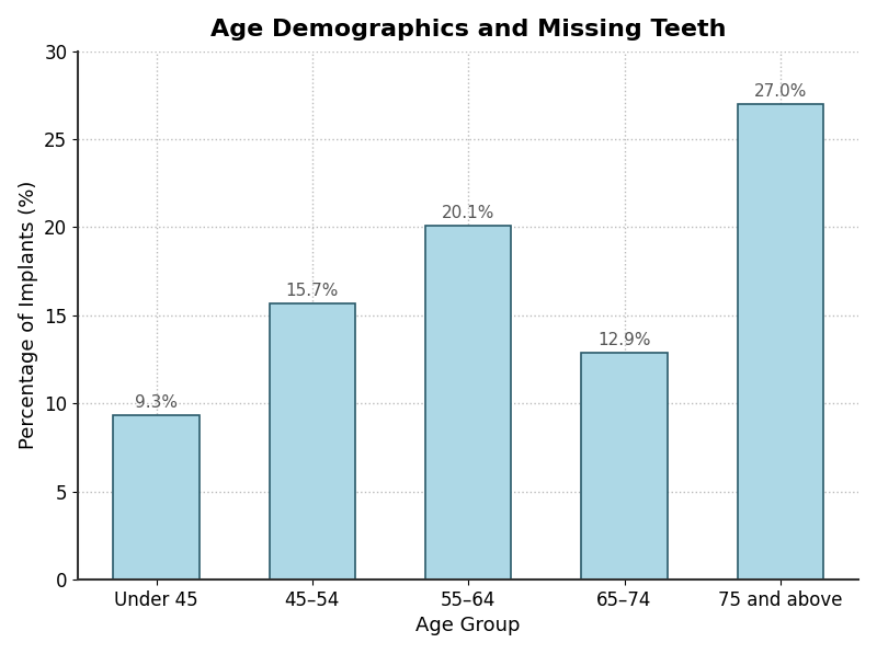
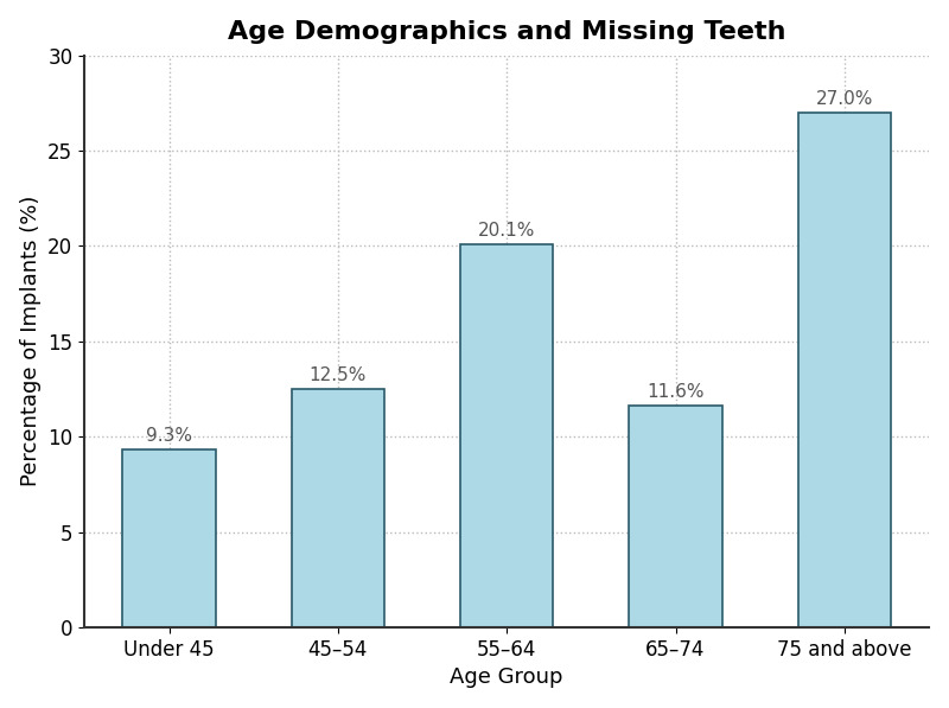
45–54: 15.7% -> 12.5%
65–74: 12.9% -> 11.6%
